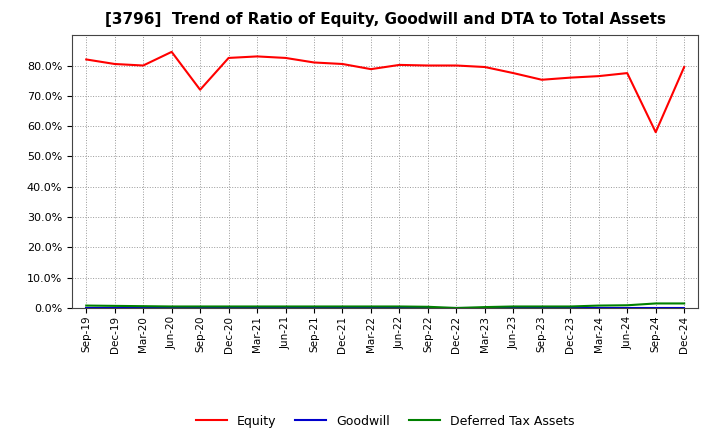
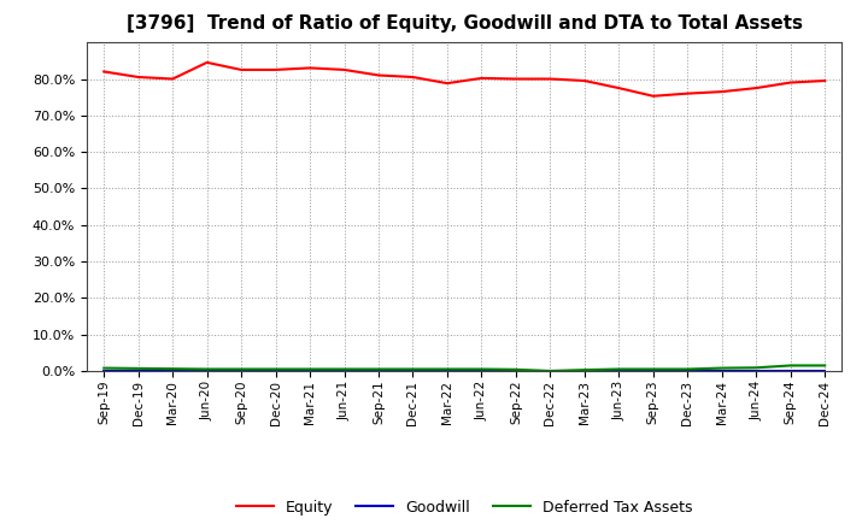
Equity/Sep-20: 72.0% -> 82.5%
Equity/Sep-24: 58.0% -> 79.0%
